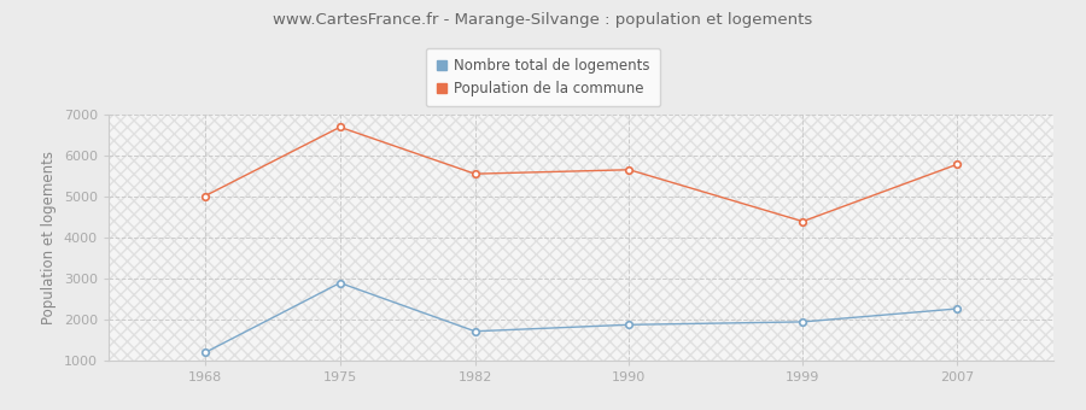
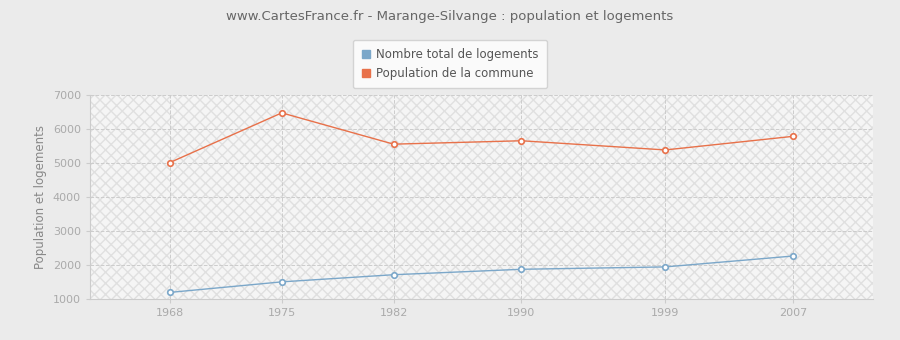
Nombre total de logements/1975: 2900 -> 1510
Population de la commune/1975: 6700 -> 6480
Population de la commune/1999: 4400 -> 5390
